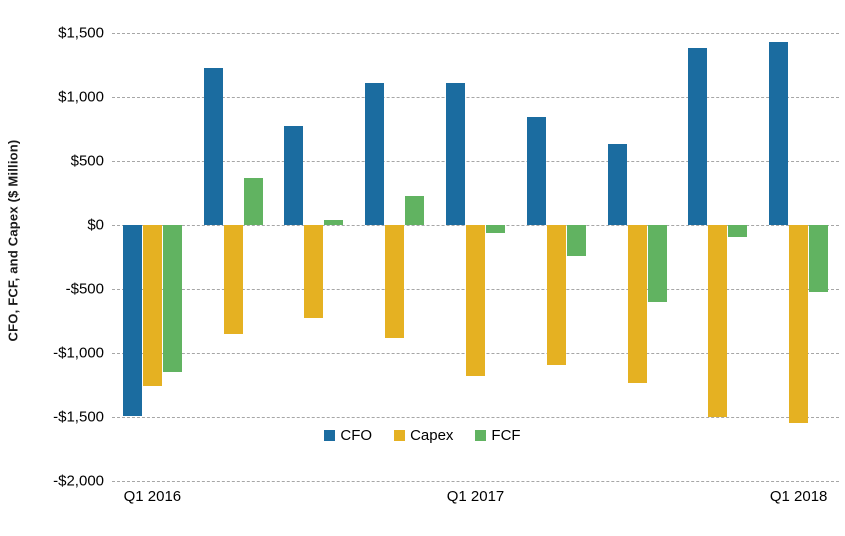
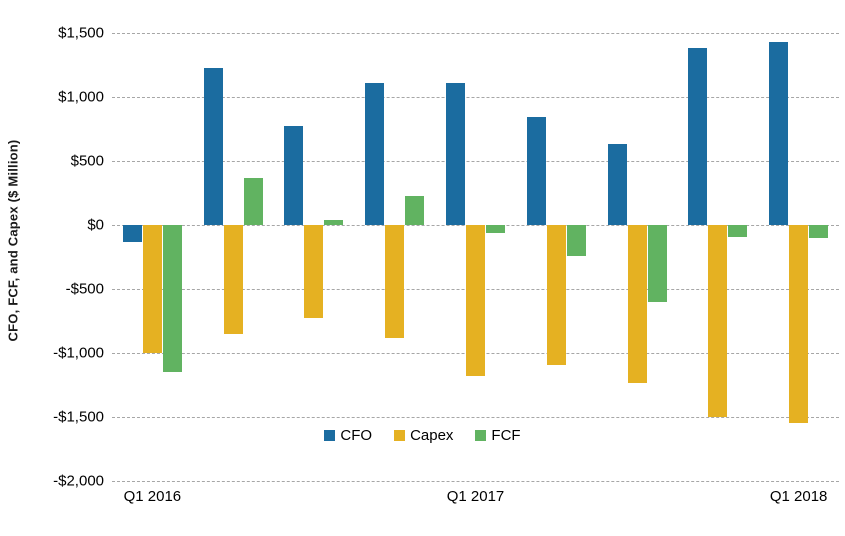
CFO/Q1 2016: -$1490 -> -$130
Capex/Q1 2016: -$1260 -> -$1000
FCF/Q1 2018: -$520 -> -$100
